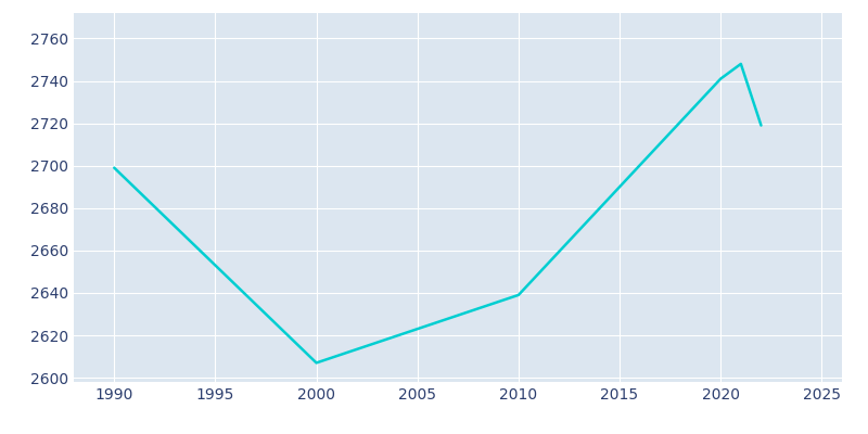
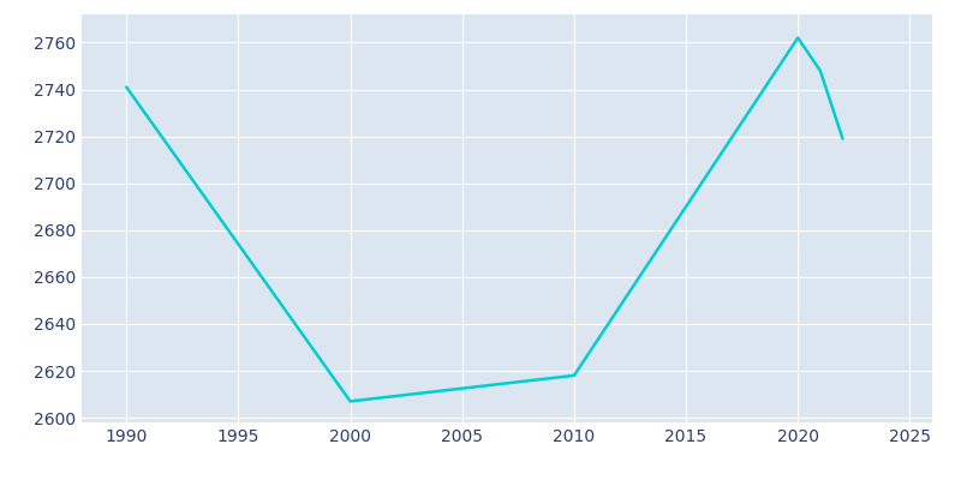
1990: 2699 -> 2741
2010: 2639 -> 2618
2020: 2741 -> 2762
